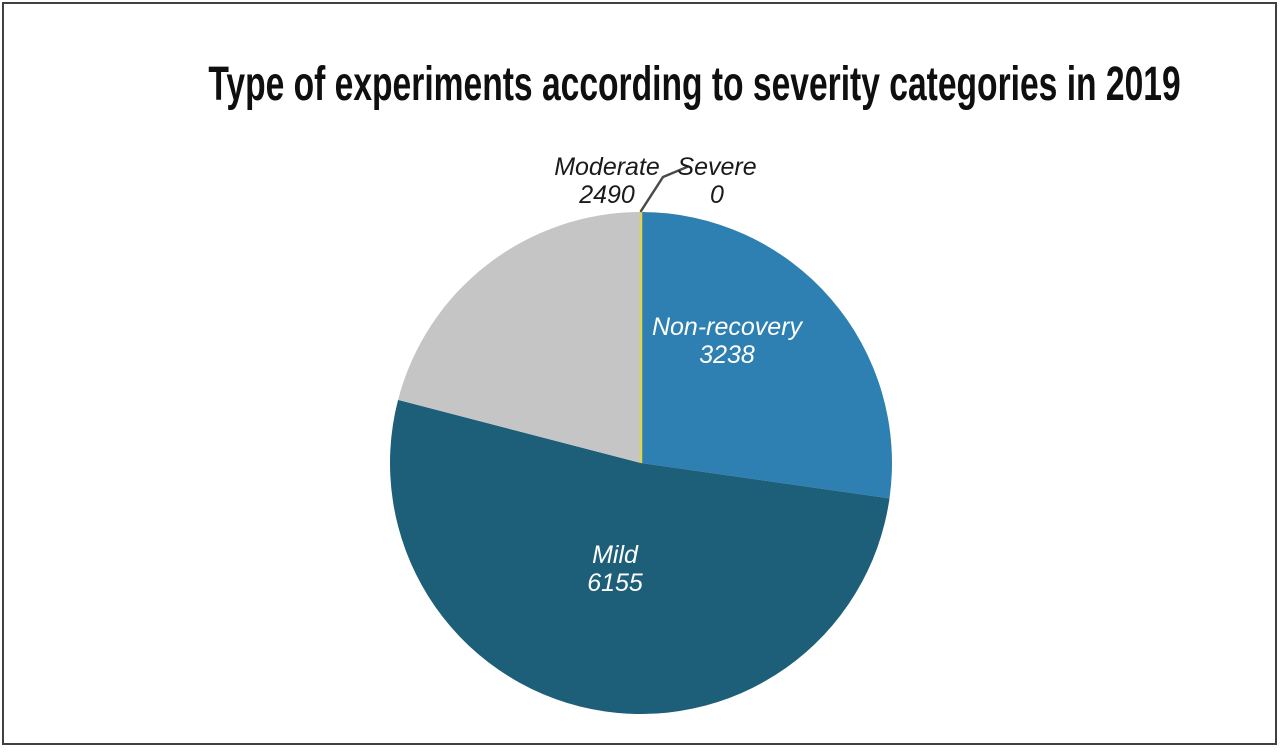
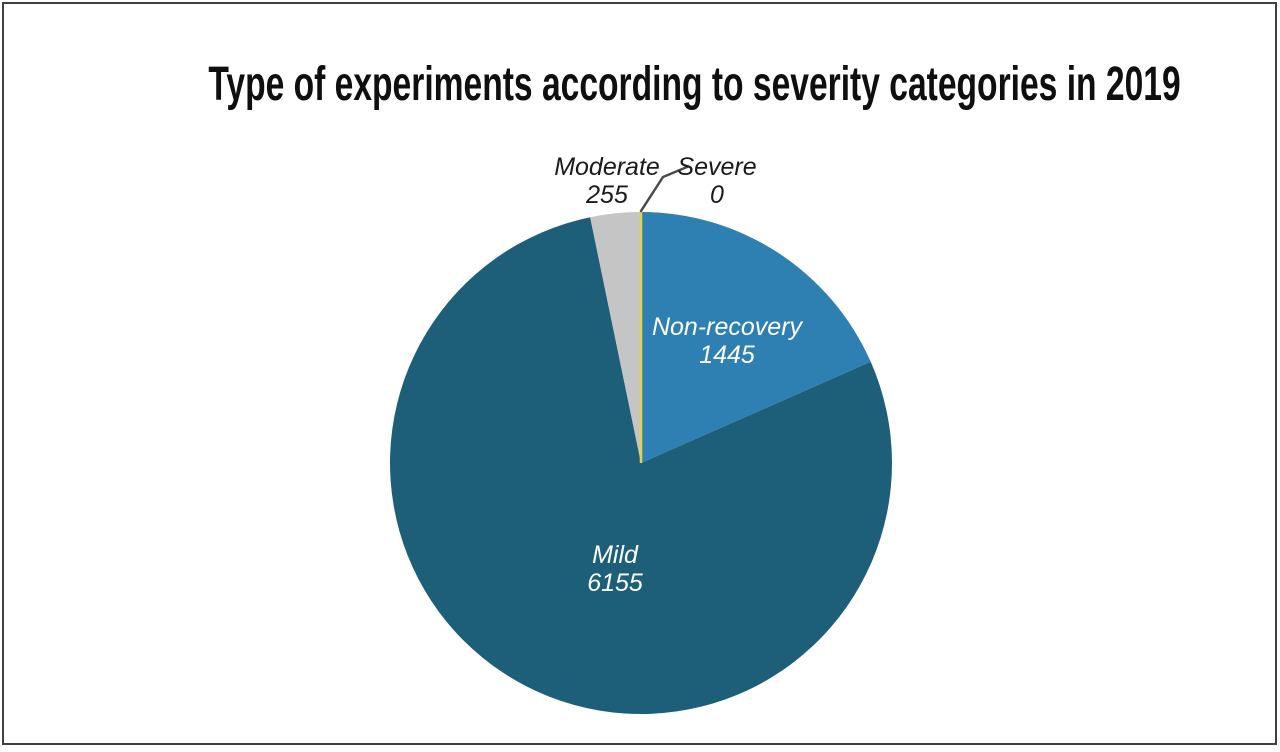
Non-recovery: 3238 -> 1445
Moderate: 2490 -> 255
